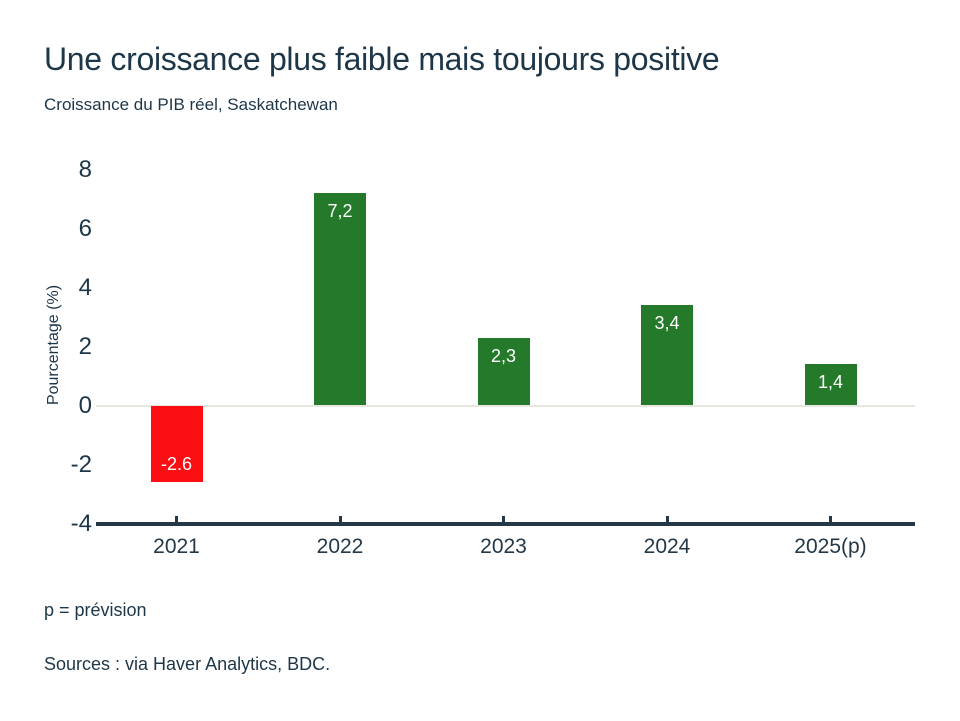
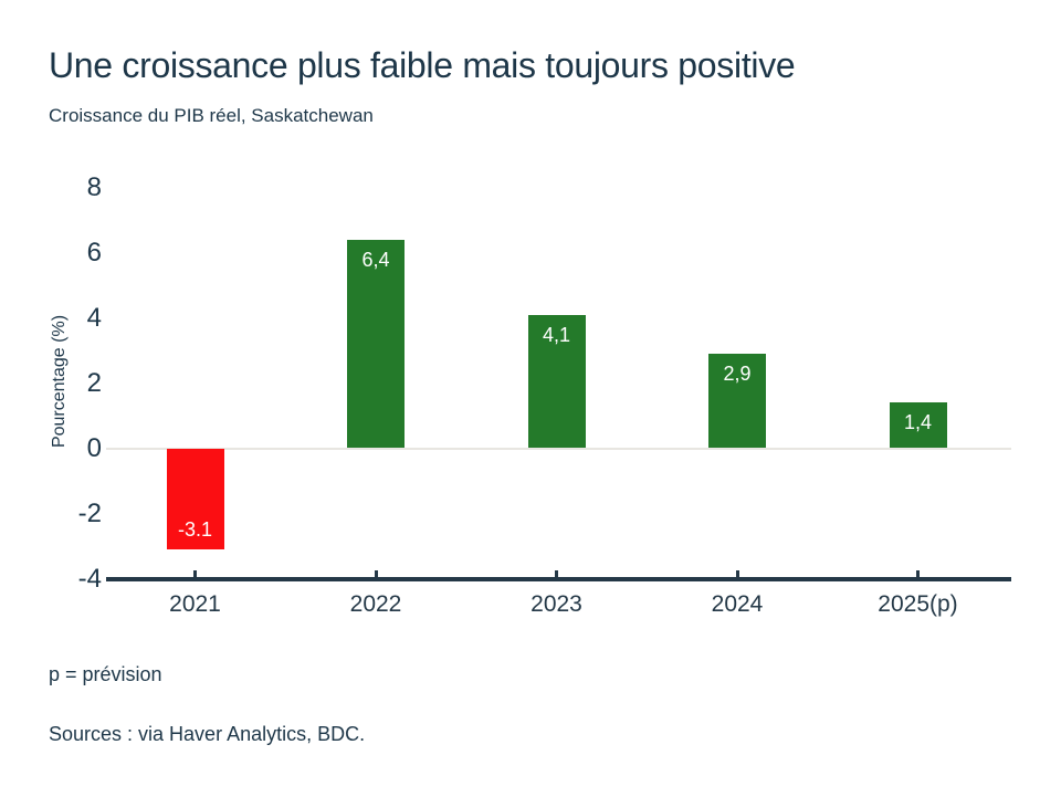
2021: -2.6 -> -3.1
2022: 7,2 -> 6,4
2023: 2,3 -> 4,1
2024: 3,4 -> 2,9
